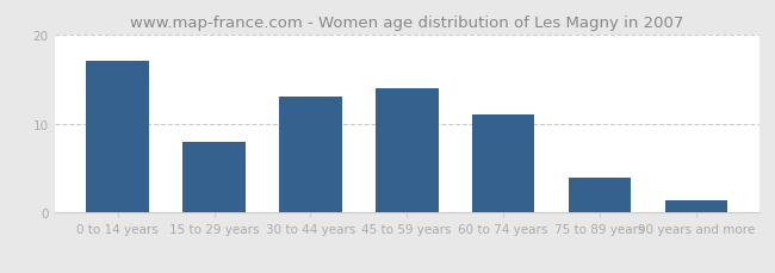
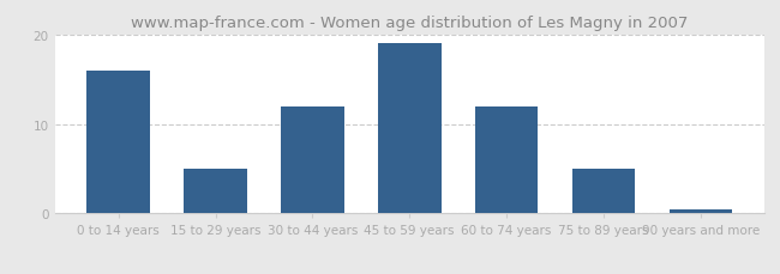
0 to 14 years: 17.0 -> 16.0
15 to 29 years: 8.0 -> 5.0
30 to 44 years: 13.0 -> 12.0
45 to 59 years: 14.0 -> 19.0
60 to 74 years: 11.0 -> 12.0
75 to 89 years: 4.0 -> 5.0
90 years and more: 1.4 -> 0.5
